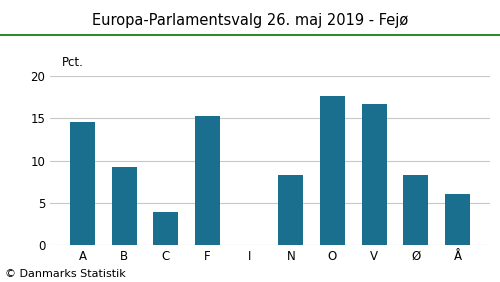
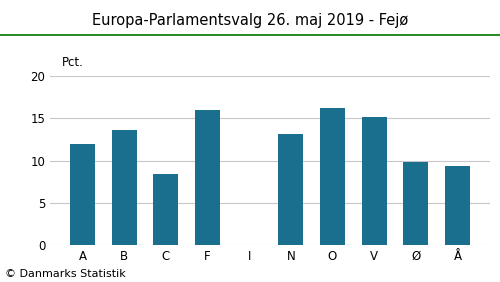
A: 14.6 -> 12.0
B: 9.3 -> 13.6
C: 3.9 -> 8.4
F: 15.3 -> 16.0
N: 8.3 -> 13.2
O: 17.6 -> 16.2
V: 16.7 -> 15.2
Ø: 8.3 -> 9.8
Å: 6.1 -> 9.4
